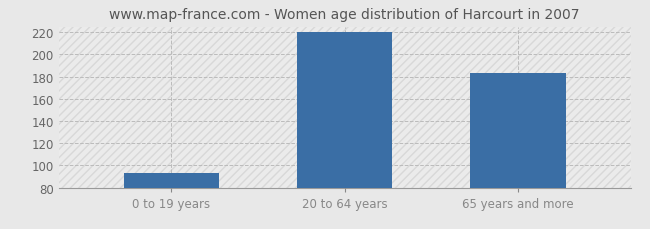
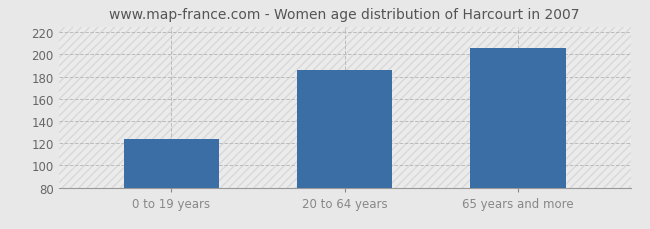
0 to 19 years: 93 -> 124
20 to 64 years: 220 -> 186
65 years and more: 183 -> 206
